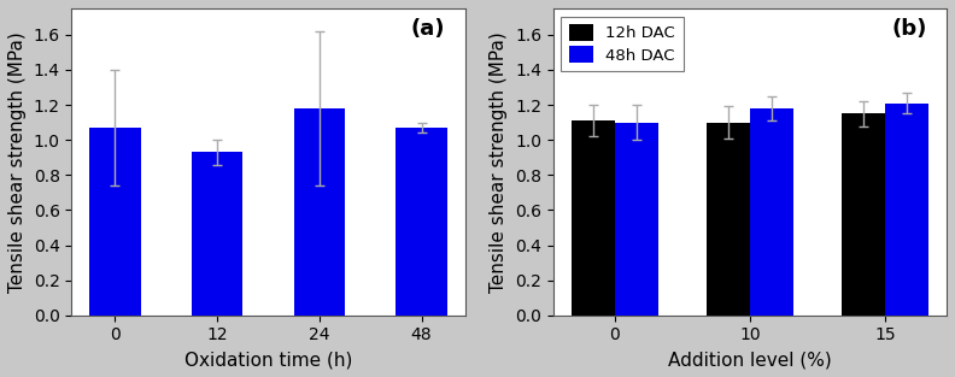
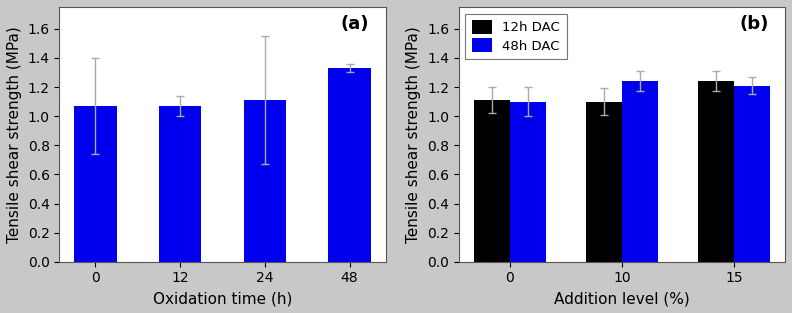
12: 0.93 -> 1.07
24: 1.18 -> 1.11
48: 1.07 -> 1.33
48h DAC/10: 1.18 -> 1.24
12h DAC/15: 1.15 -> 1.24
